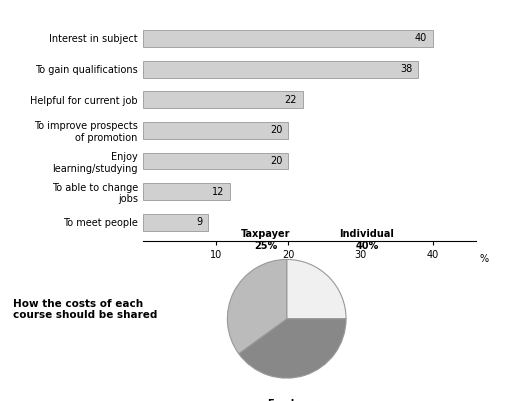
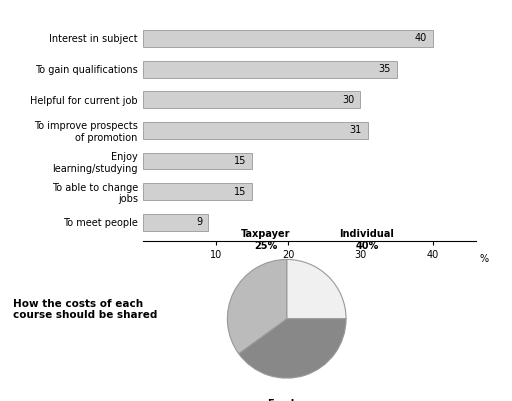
To gain qualifications: 38 -> 35
Helpful for current job: 22 -> 30
To improve prospects of promotion: 20 -> 31
Enjoy learning/studying: 20 -> 15
To able to change jobs: 12 -> 15
